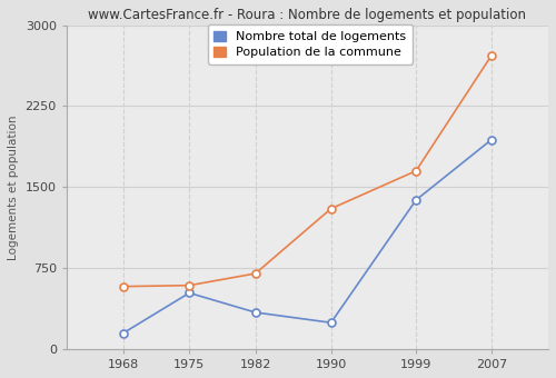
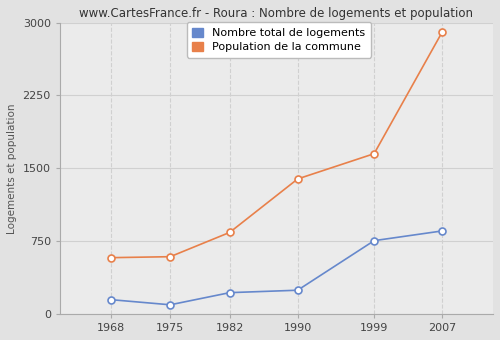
Nombre total de logements/1975: 520 -> 100
Nombre total de logements/1982: 340 -> 220
Population de la commune/1982: 700 -> 840
Population de la commune/1990: 1300 -> 1390
Nombre total de logements/1999: 1380 -> 760
Nombre total de logements/2007: 1940 -> 860
Population de la commune/2007: 2720 -> 2900
